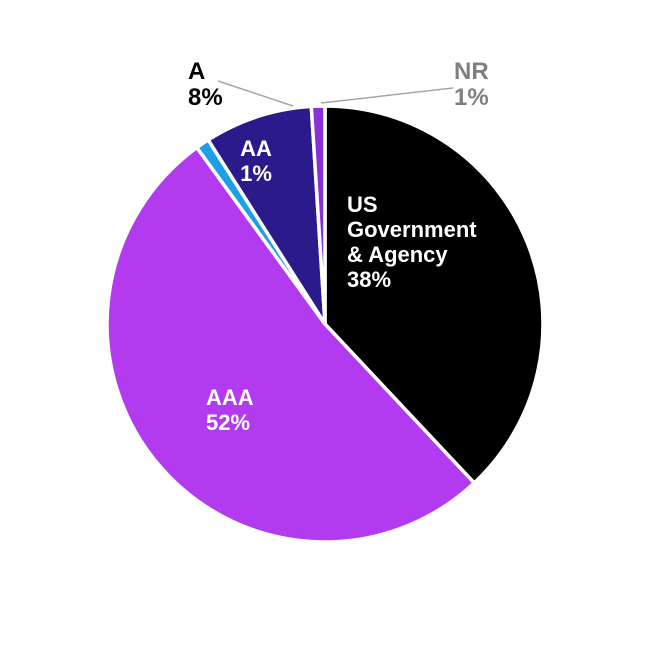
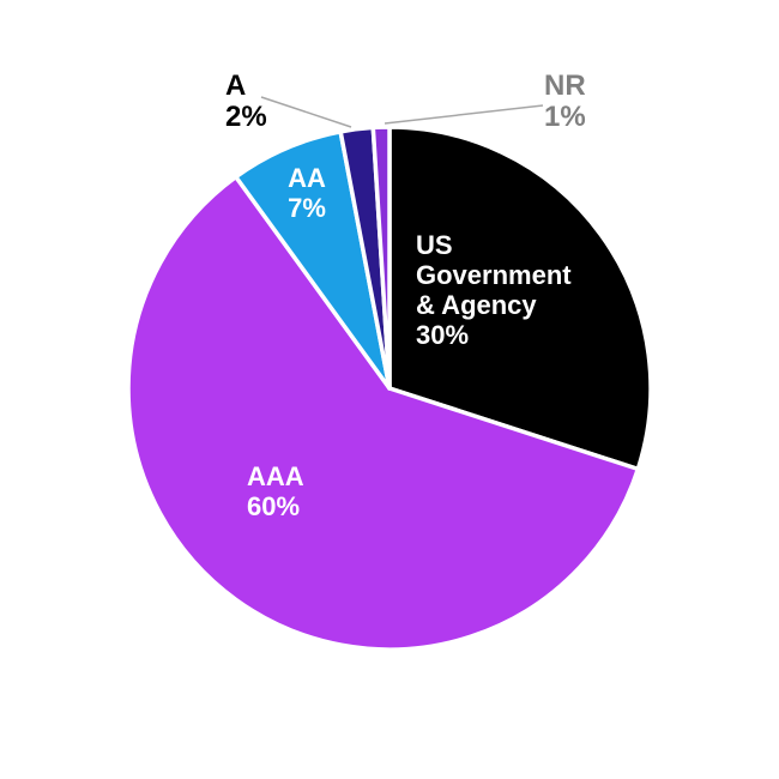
US Government & Agency: 38% -> 30%
AAA: 52% -> 60%
AA: 1% -> 7%
A: 8% -> 2%
